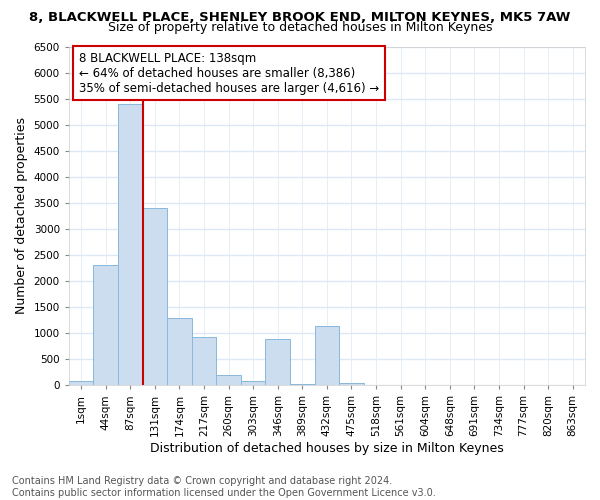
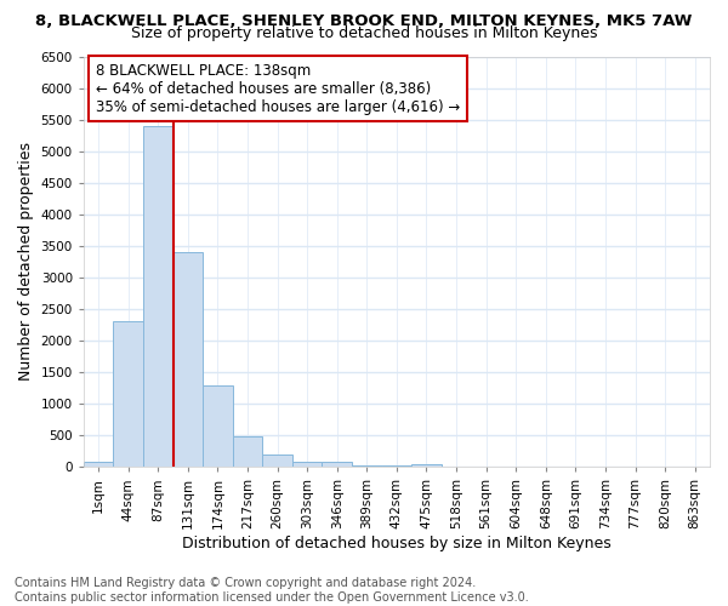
217sqm: 920 -> 480
346sqm: 880 -> 80
432sqm: 1140 -> 20
